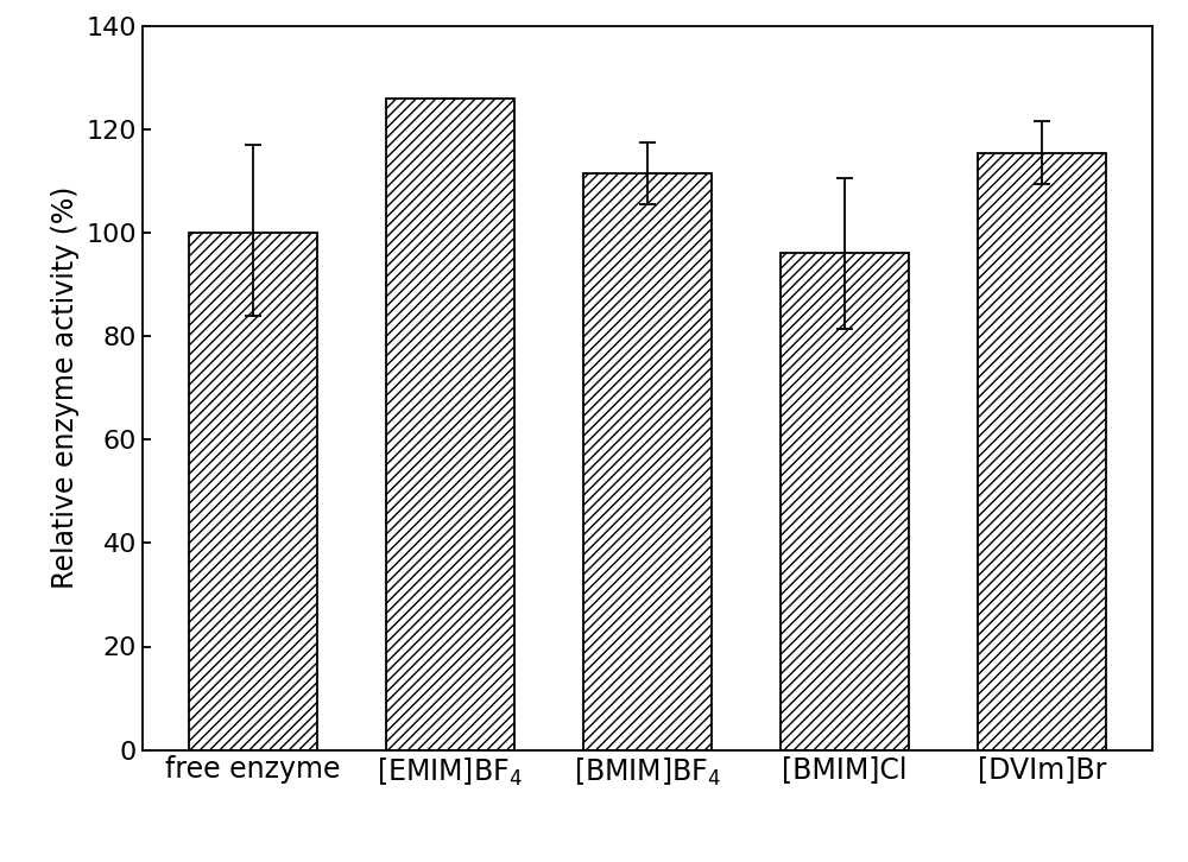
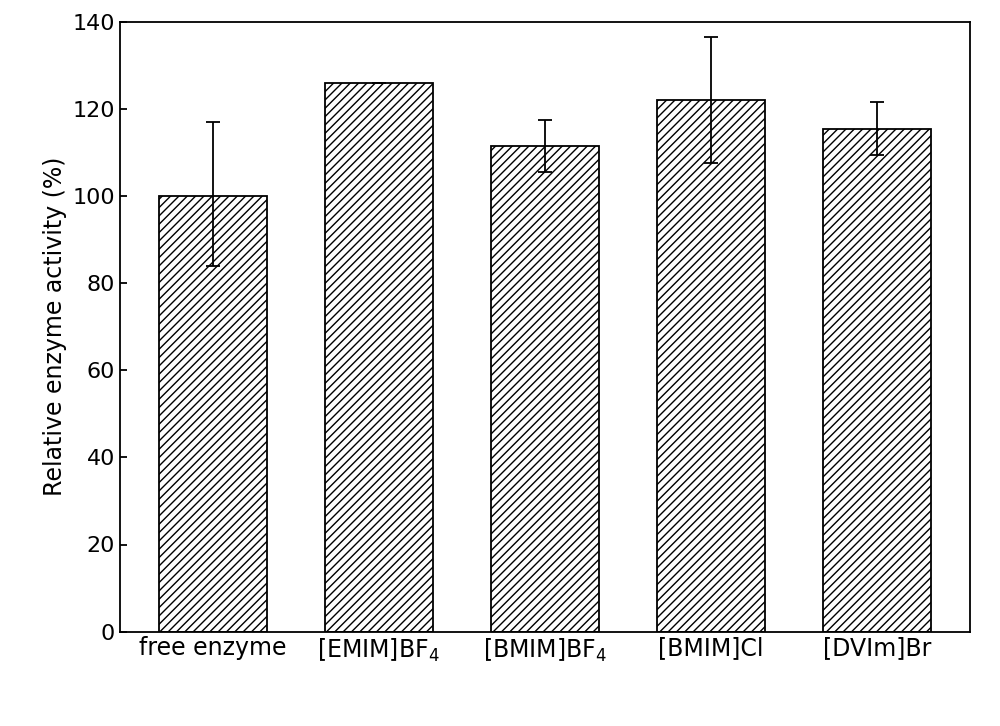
[BMIM]Cl: 96.0 -> 122.0
